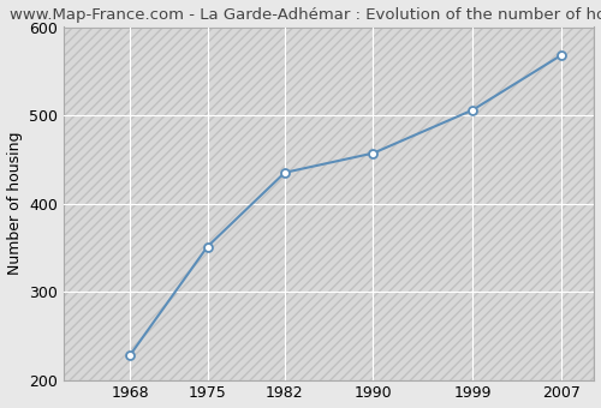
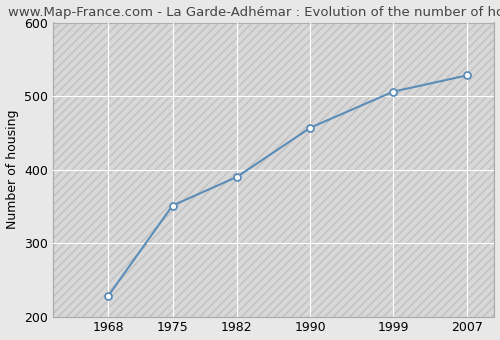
1982: 435 -> 390
2007: 568 -> 528
